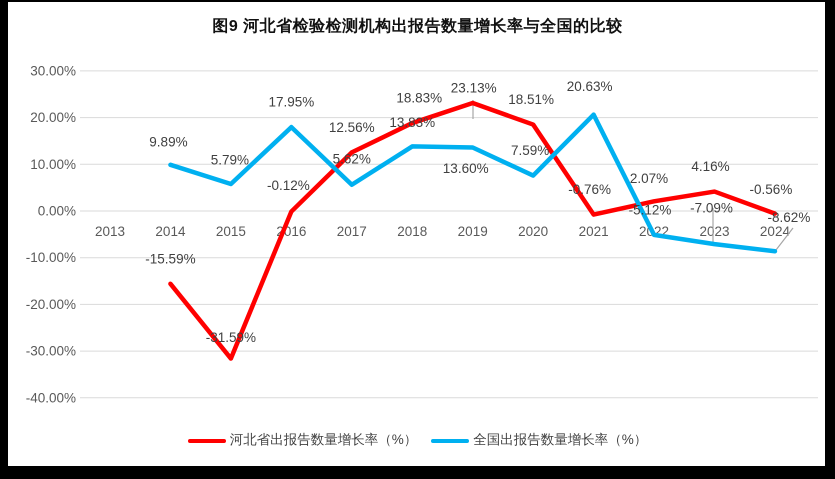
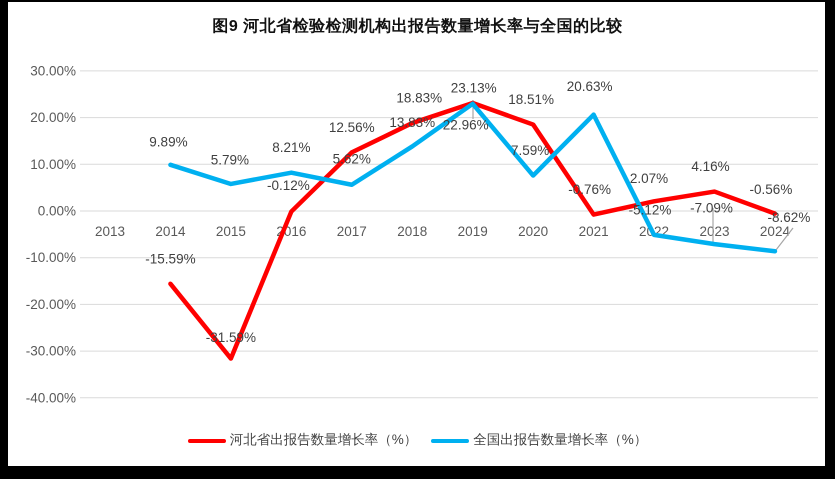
全国出报告数量增长率（%）/2016: 17.95% -> 8.21%
全国出报告数量增长率（%）/2019: 13.60% -> 22.96%
